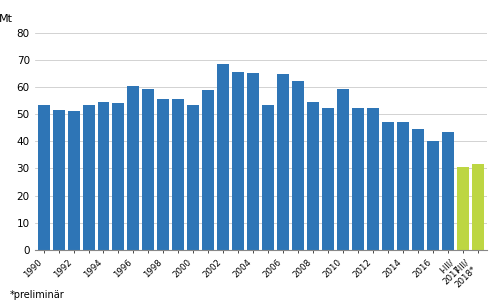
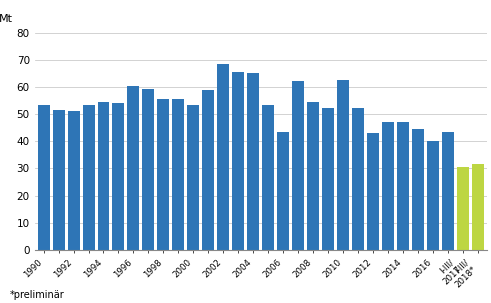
2006: 64.7 -> 43.5
2010: 59.3 -> 62.5
2012: 52.3 -> 43.0
